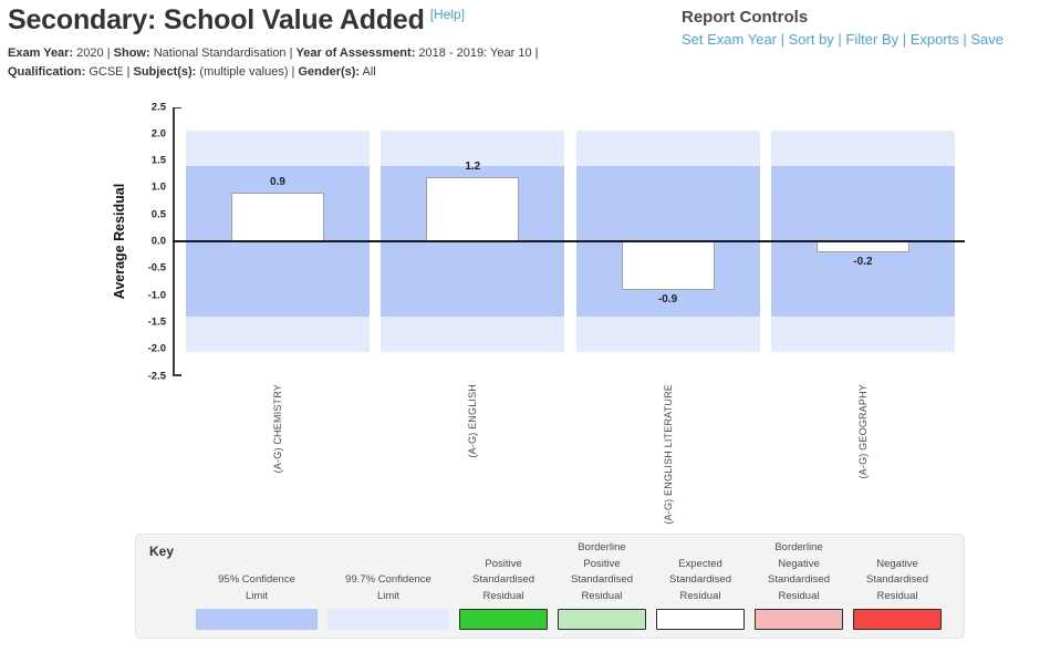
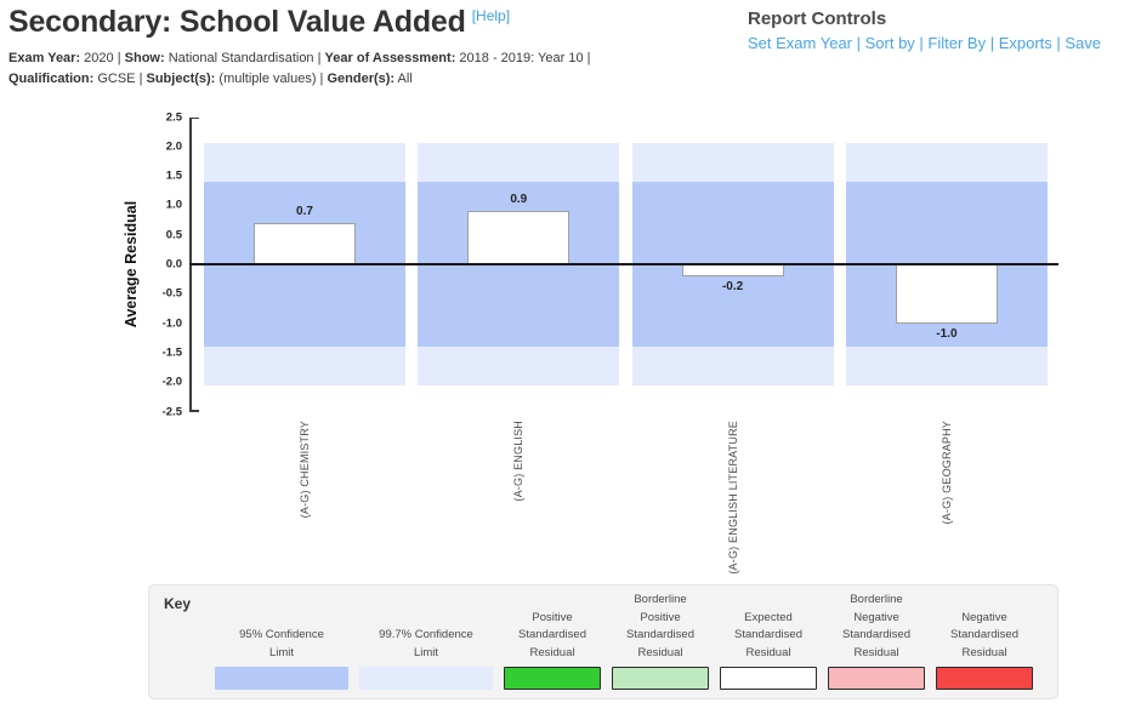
(A-G) CHEMISTRY: 0.9 -> 0.7
(A-G) ENGLISH: 1.2 -> 0.9
(A-G) ENGLISH LITERATURE: -0.9 -> -0.2
(A-G) GEOGRAPHY: -0.2 -> -1.0
